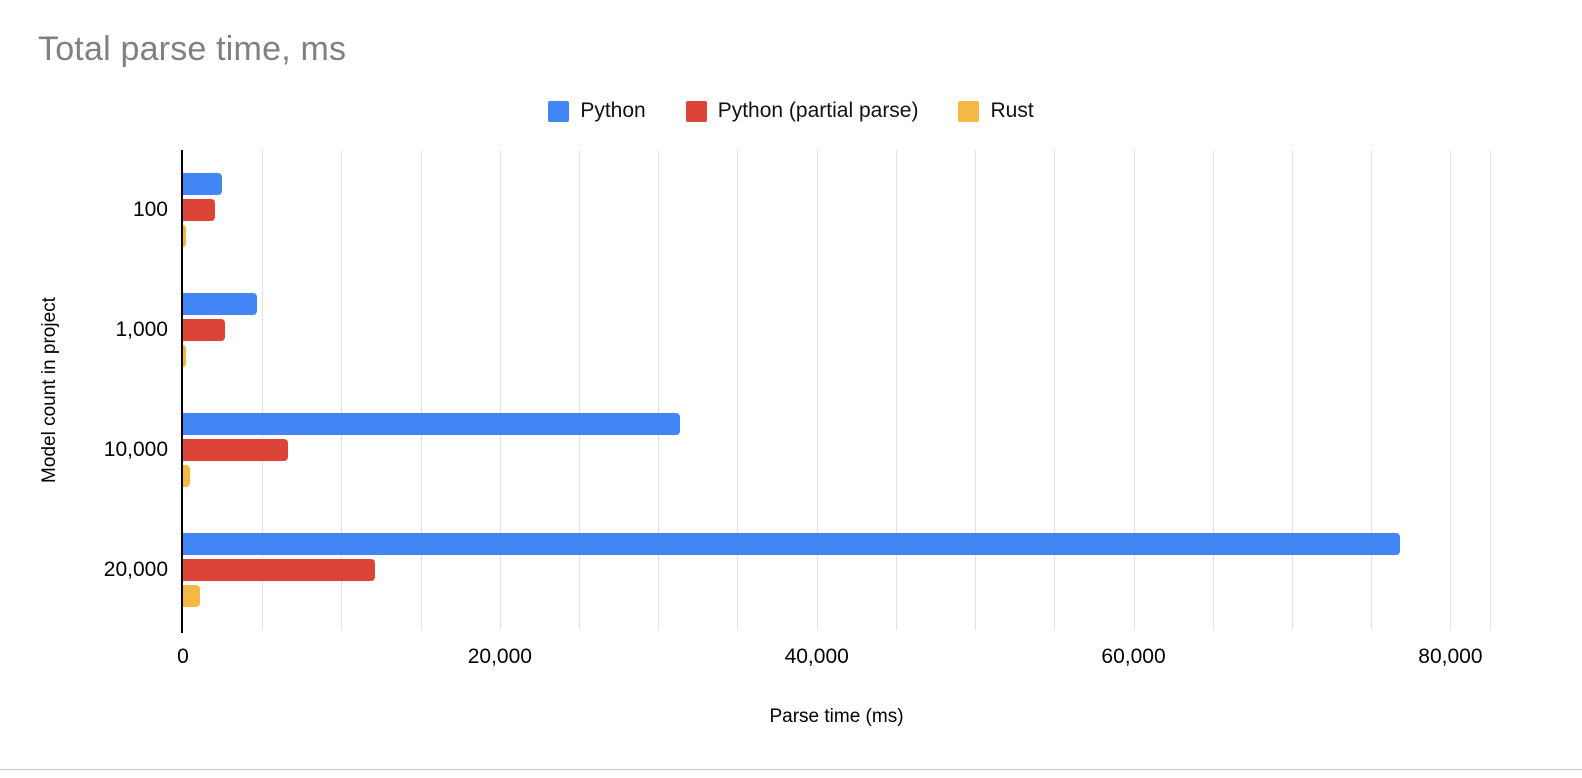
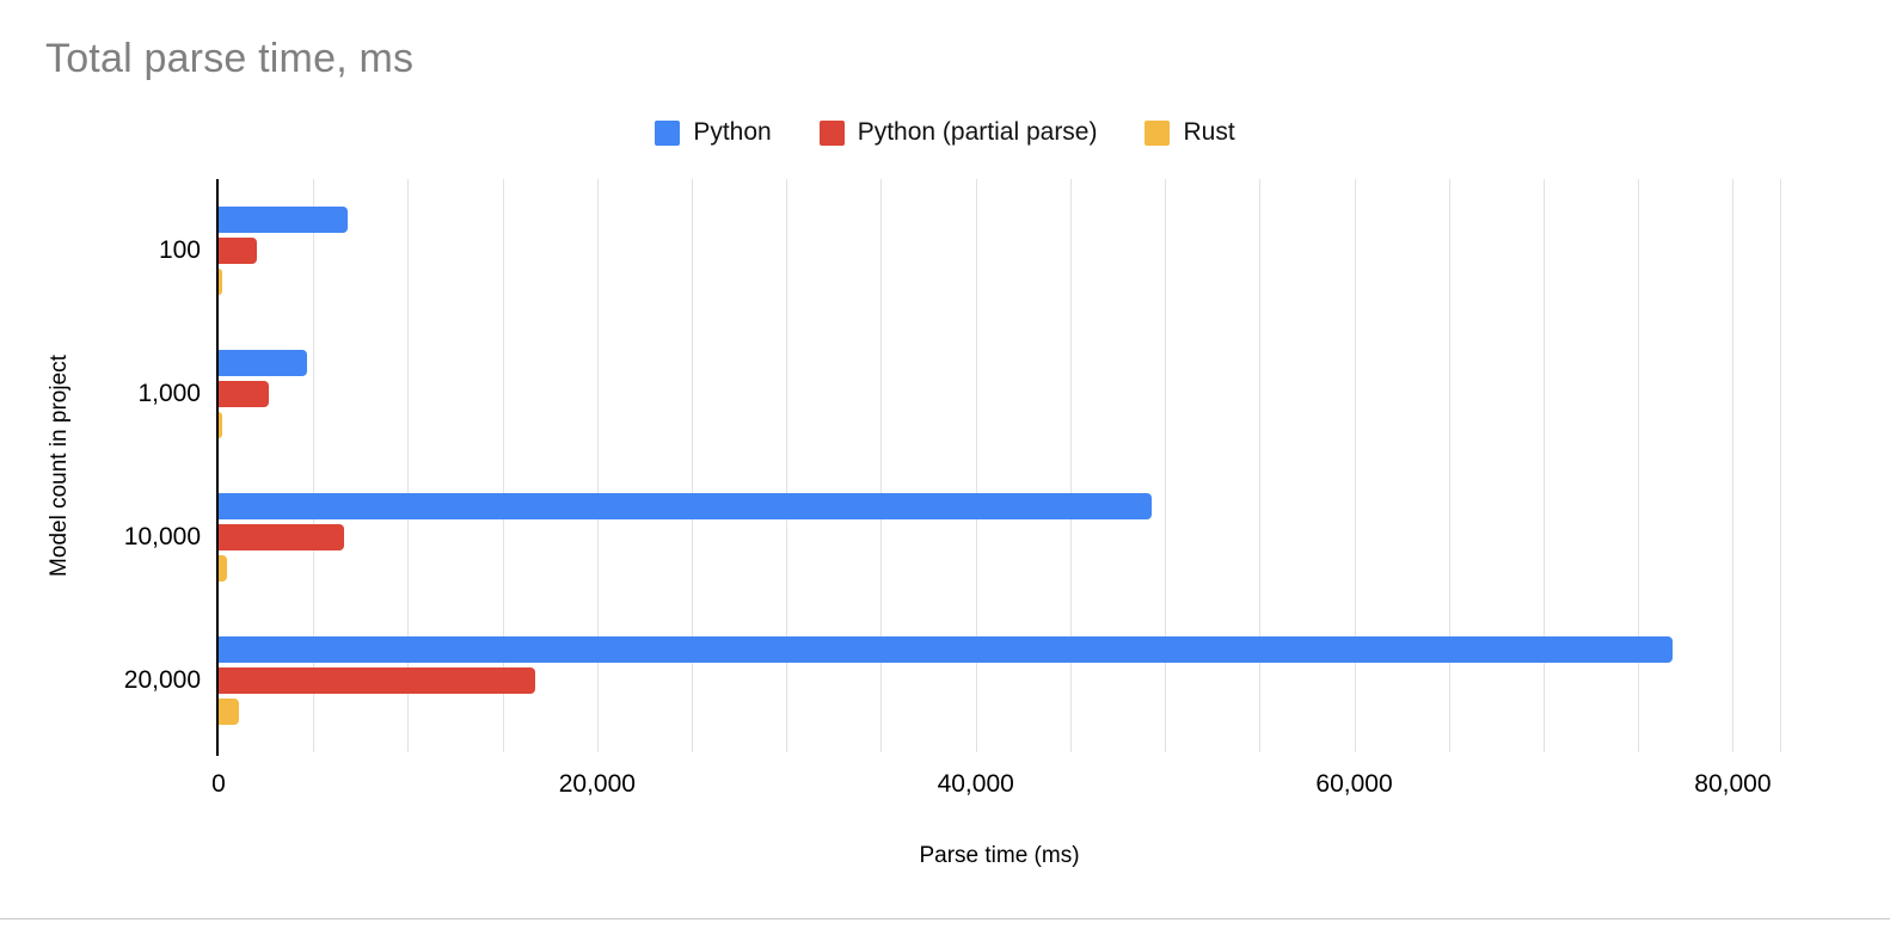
Python/100: 2400 -> 6800
Python/10,000: 31400 -> 49300
Python (partial parse)/20,000: 12200 -> 16700
